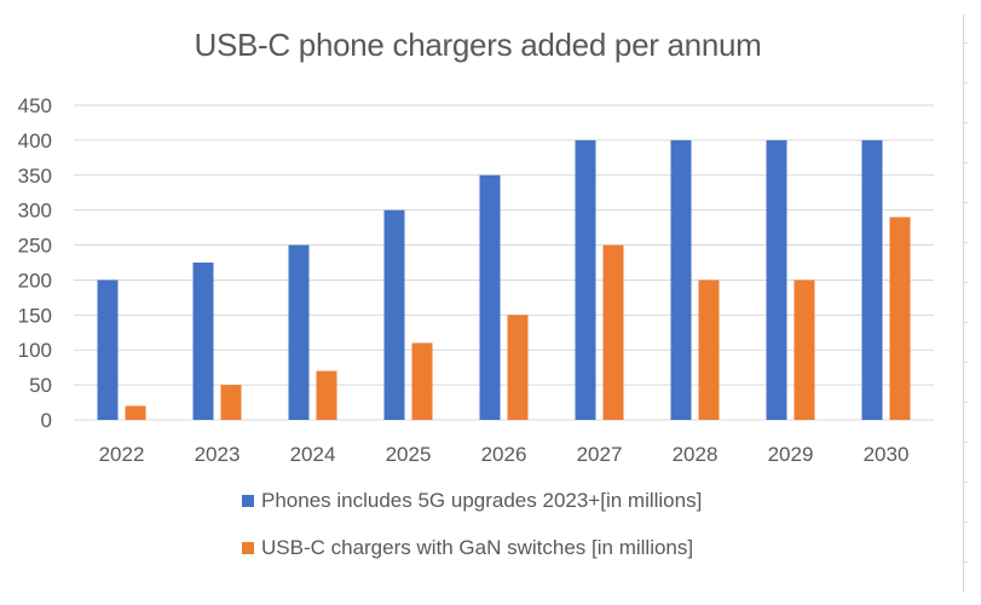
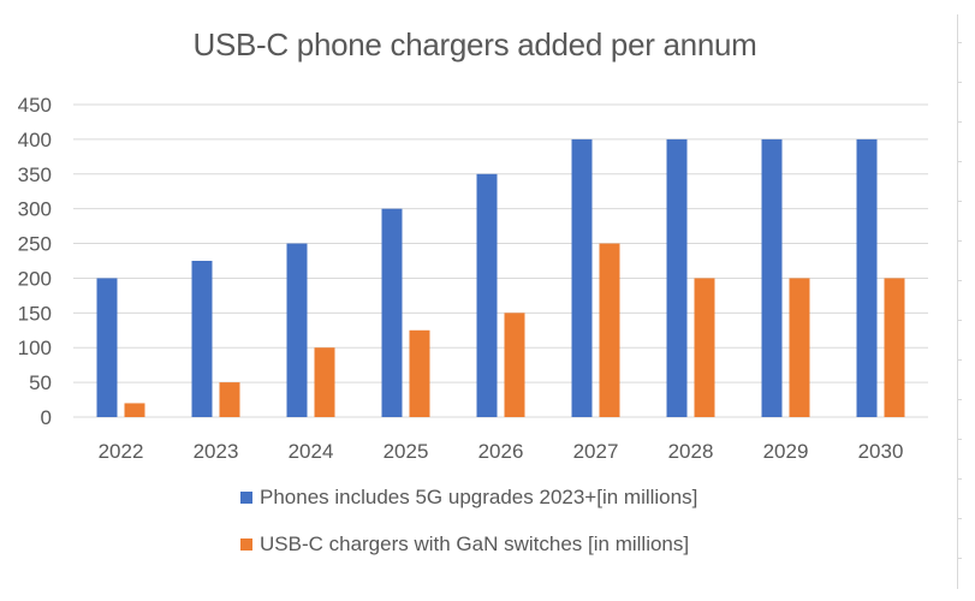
USB-C chargers with GaN switches [in millions]/2024: 70 -> 100
USB-C chargers with GaN switches [in millions]/2025: 110 -> 120
USB-C chargers with GaN switches [in millions]/2030: 290 -> 200
